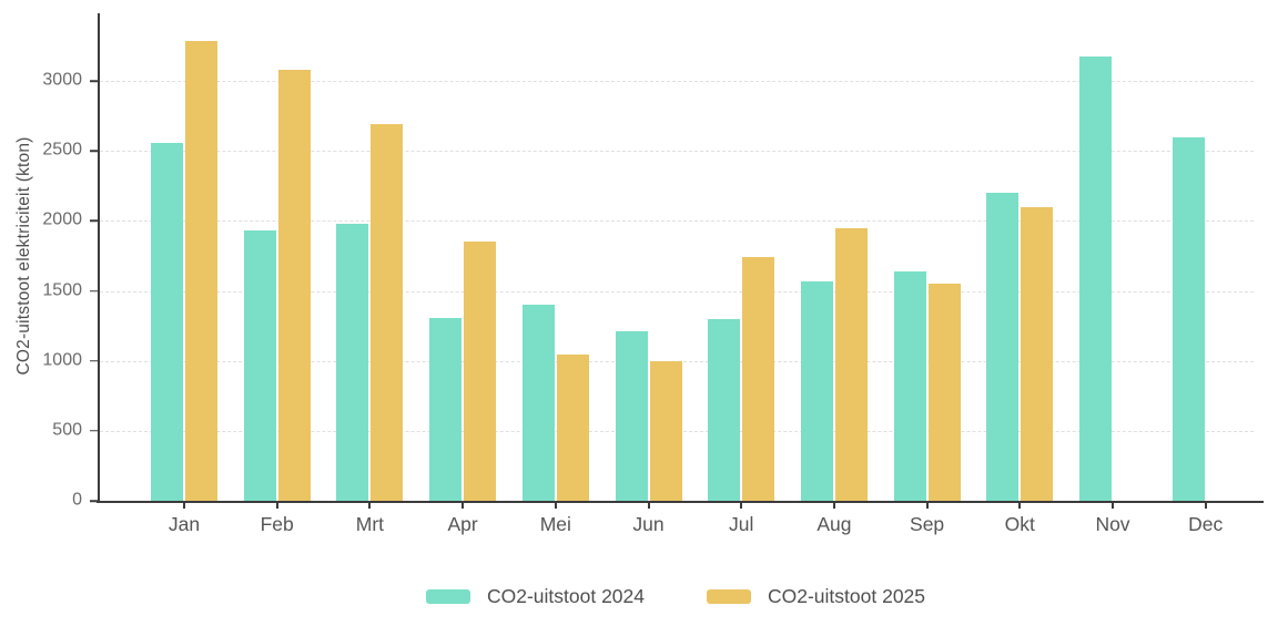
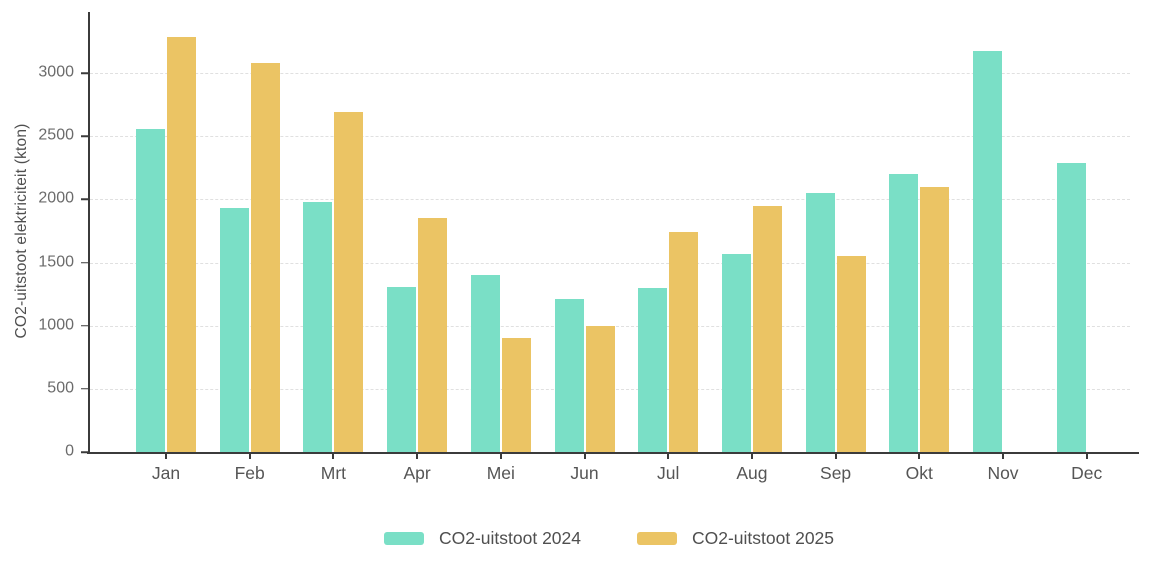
CO2-uitstoot 2025/Mei: 1040 -> 900
CO2-uitstoot 2024/Sep: 1640 -> 2050
CO2-uitstoot 2024/Dec: 2600 -> 2290
